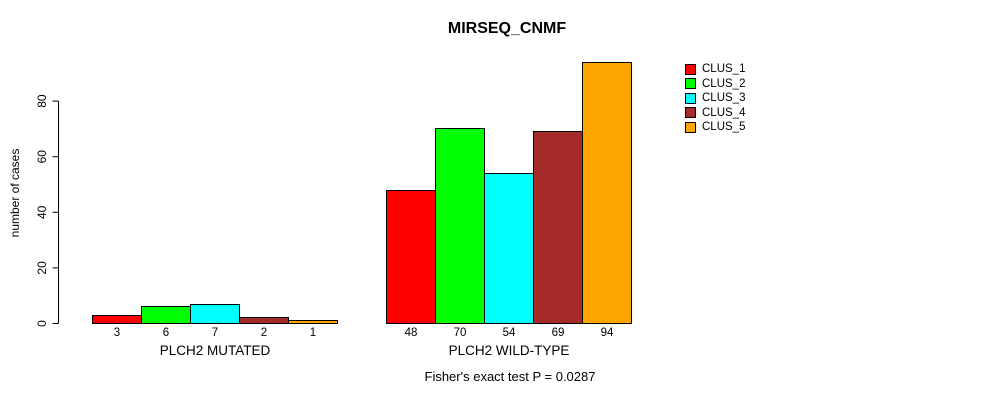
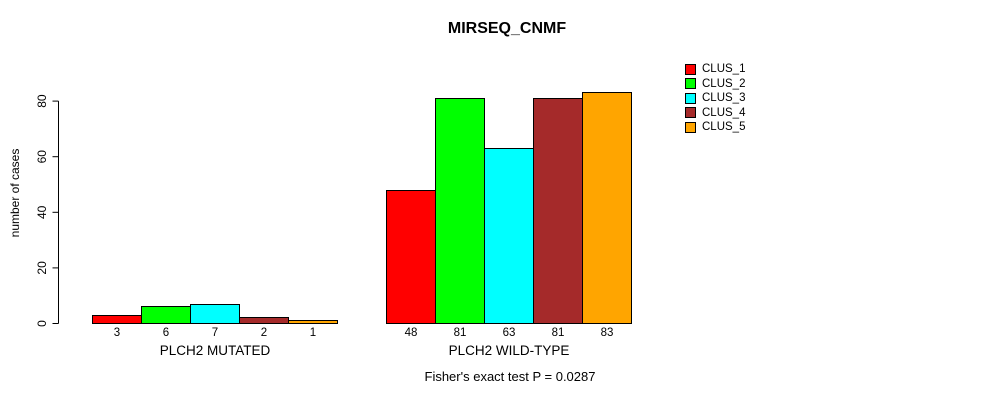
CLUS_2/PLCH2 WILD-TYPE: 70 -> 81
CLUS_3/PLCH2 WILD-TYPE: 54 -> 63
CLUS_4/PLCH2 WILD-TYPE: 69 -> 81
CLUS_5/PLCH2 WILD-TYPE: 94 -> 83
